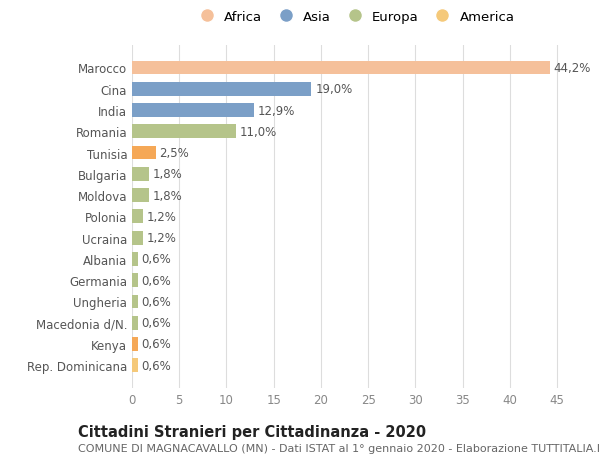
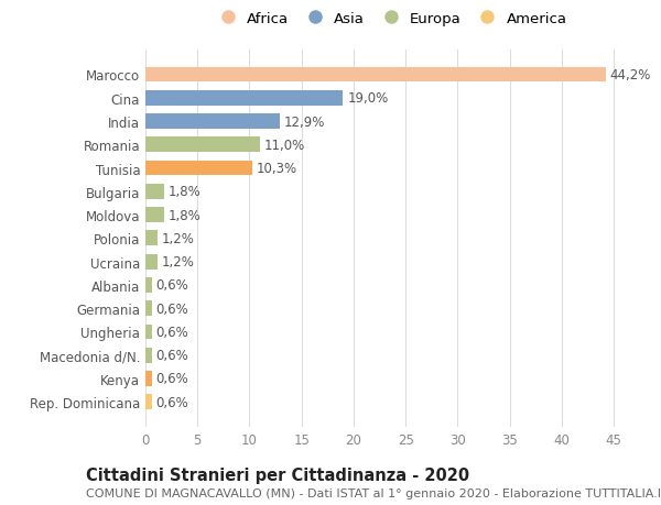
Tunisia: 2,5% -> 10,3%
